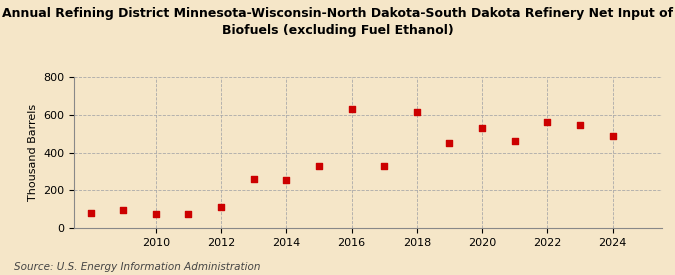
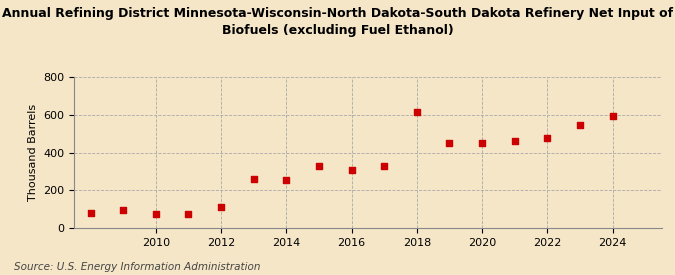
2016: 630 -> 310
2020: 530 -> 450
2022: 560 -> 480
2024: 490 -> 600
